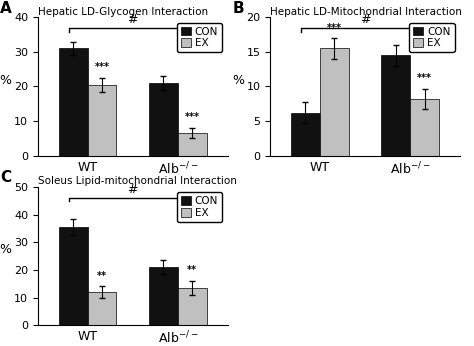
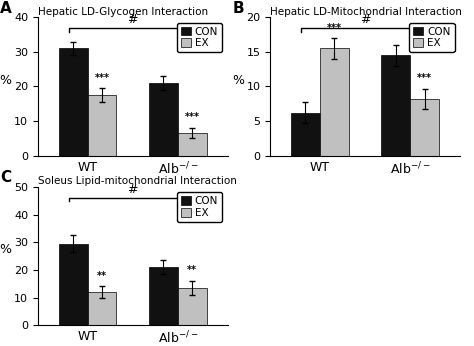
Hepatic LD-Glycogen Interaction/EX/WT: 20.5 -> 17.5
Soleus Lipid-mitochondrial Interaction/CON/WT: 35.5 -> 29.5
